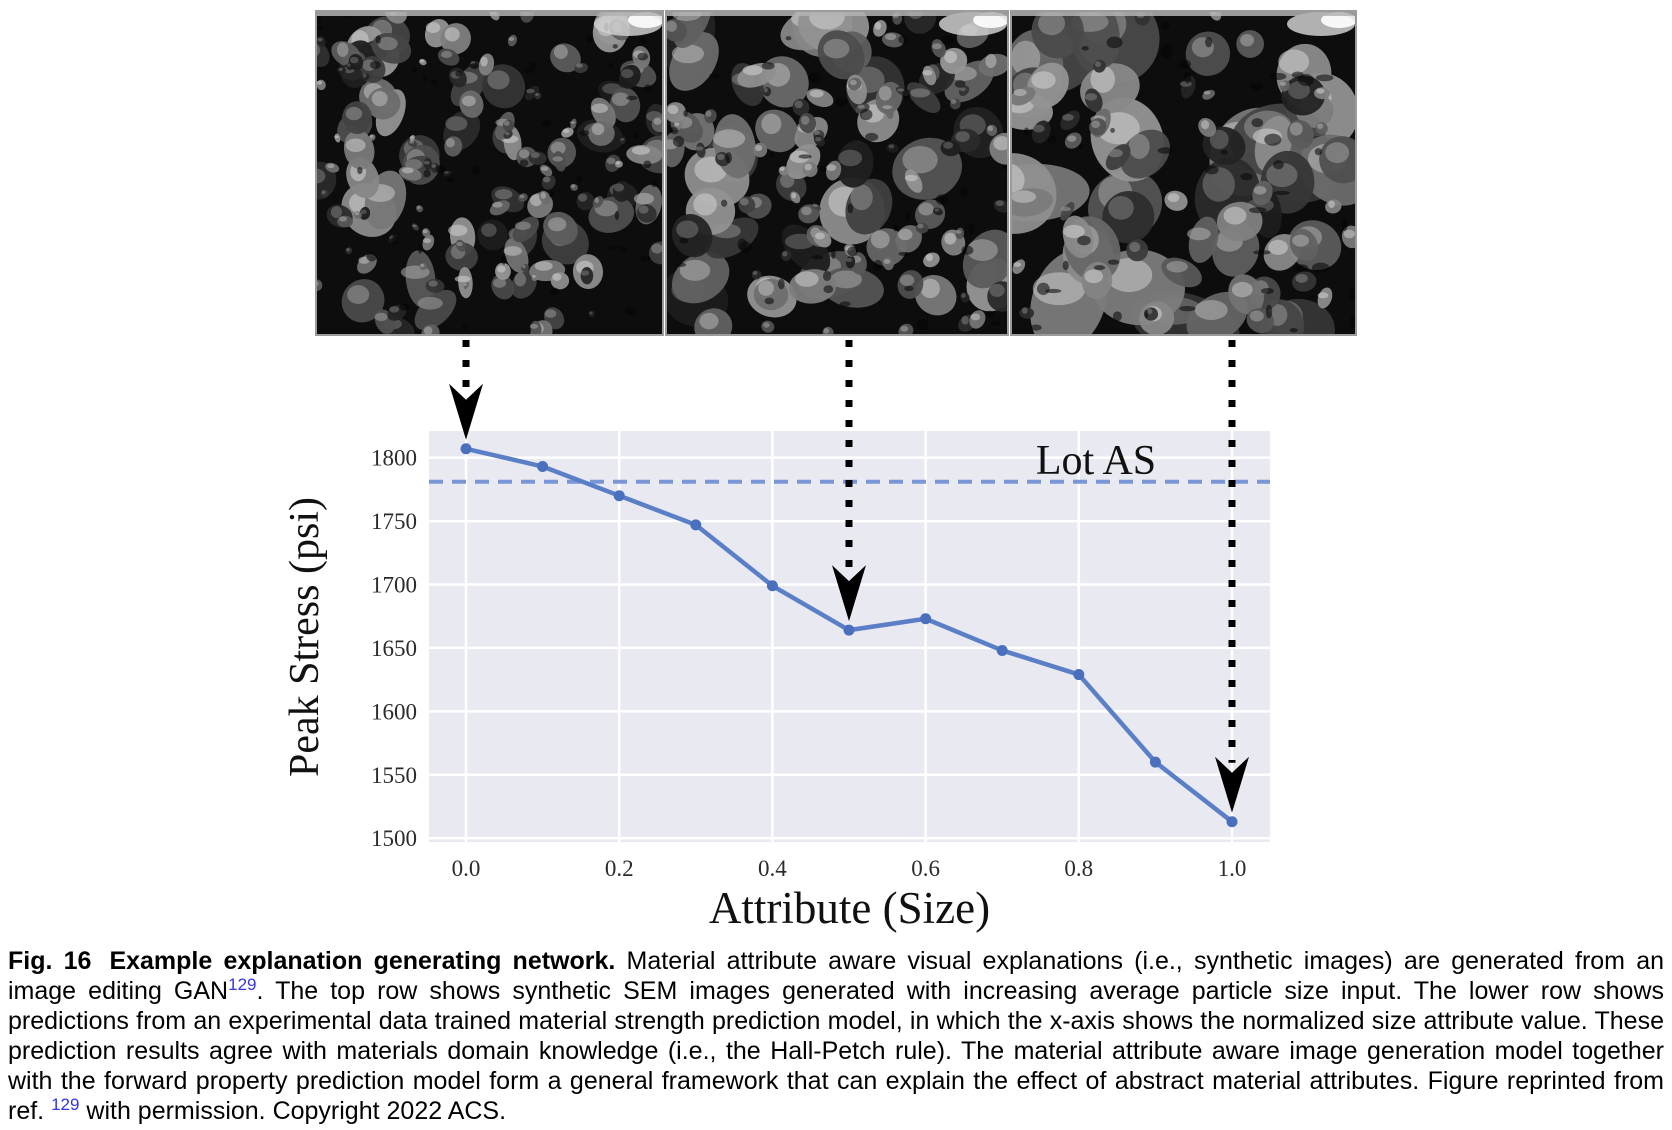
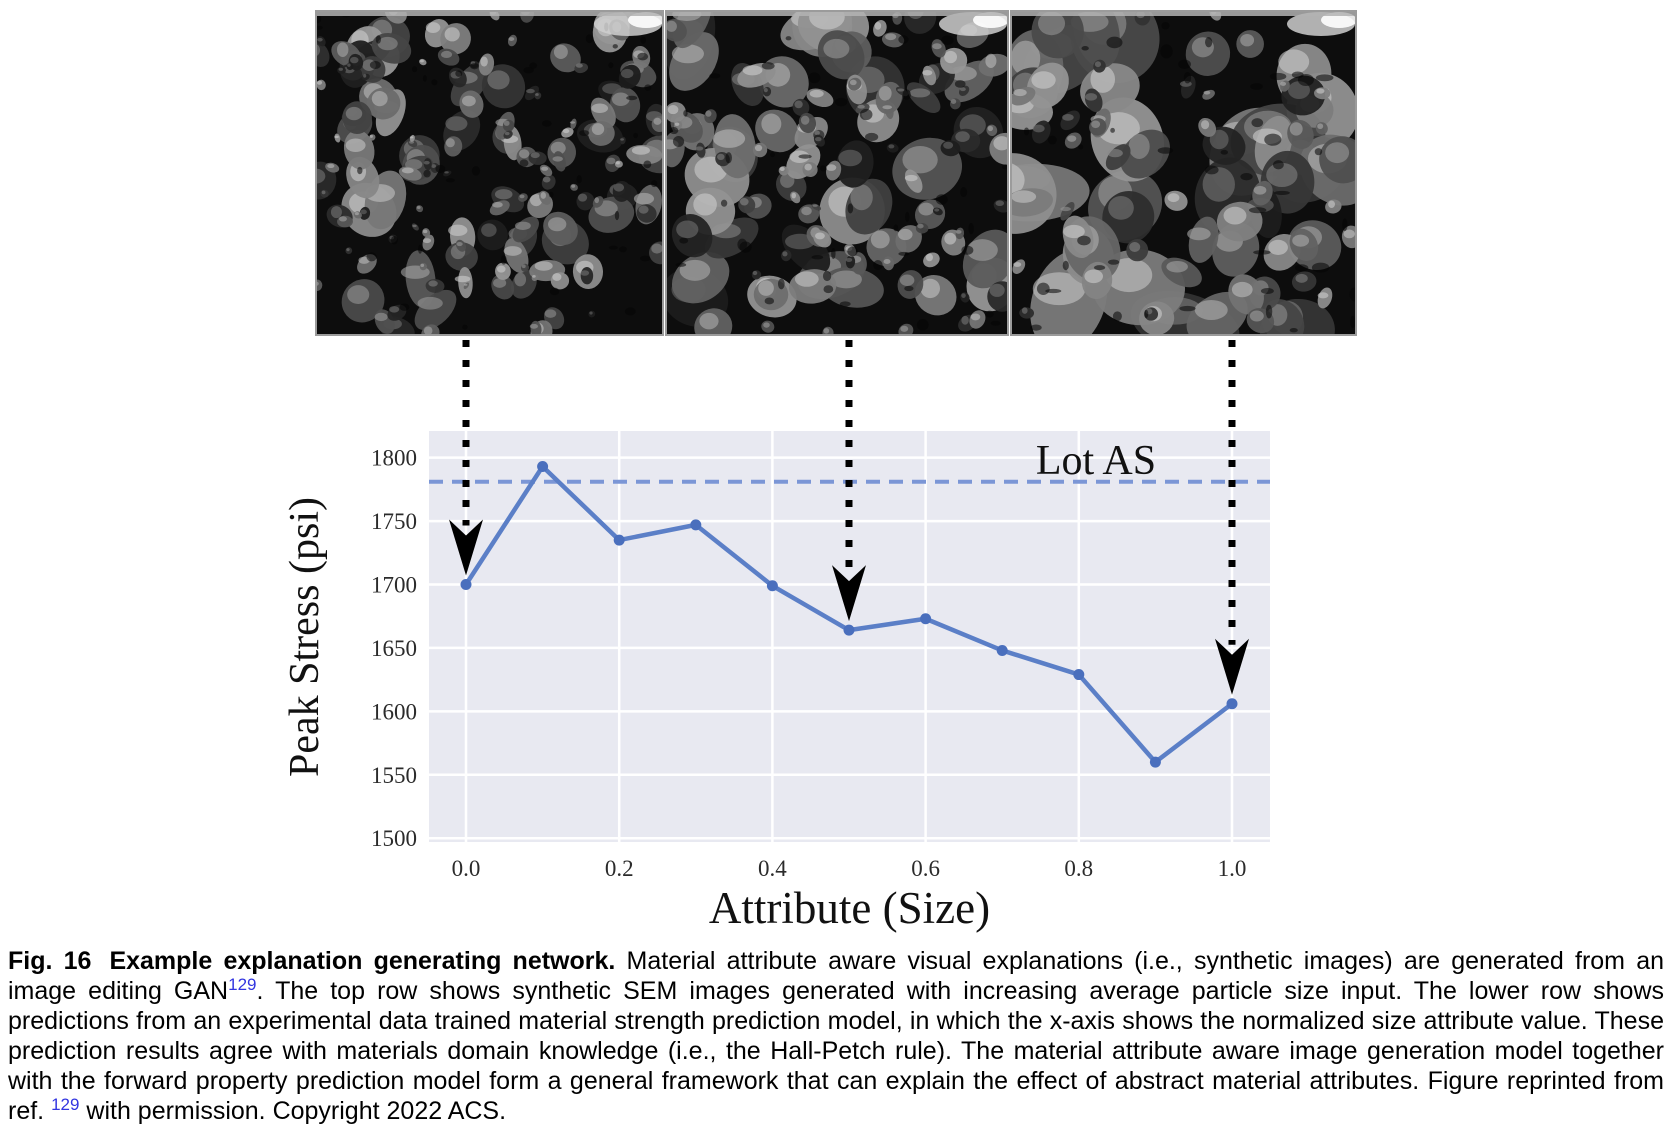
0.0: 1807 -> 1700
0.2: 1770 -> 1735
1.0: 1513 -> 1606
